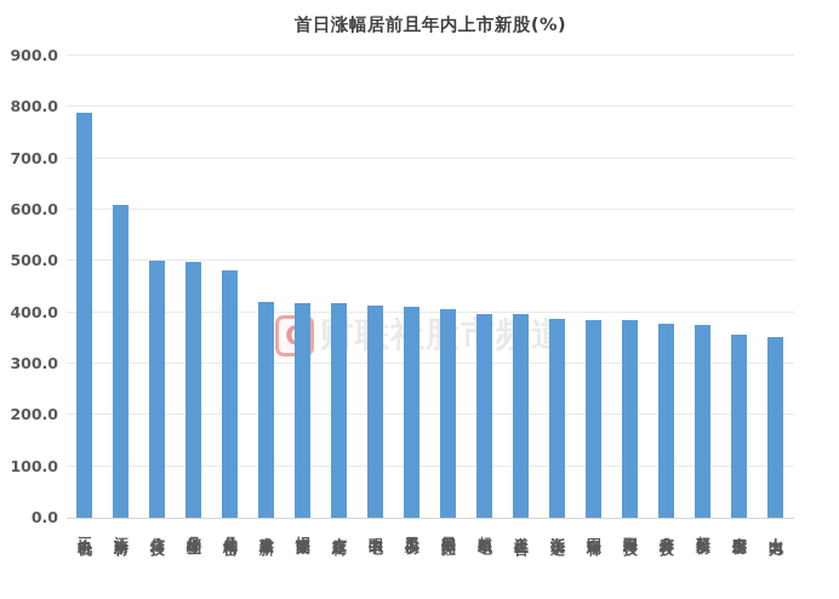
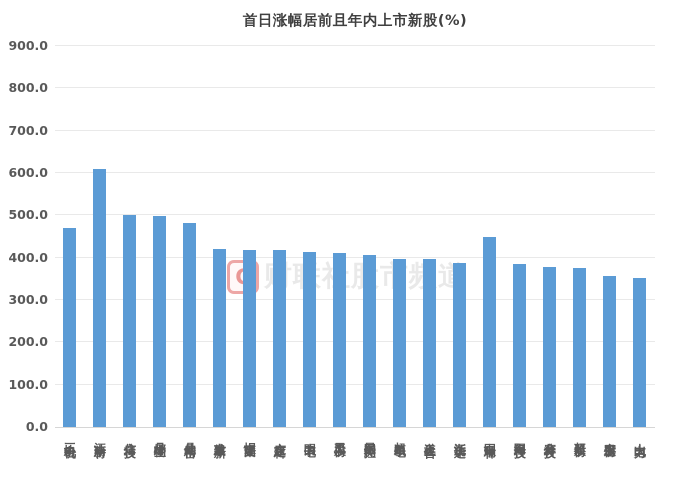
三协电机: 790 -> 470
中国瑞林: 390 -> 450
